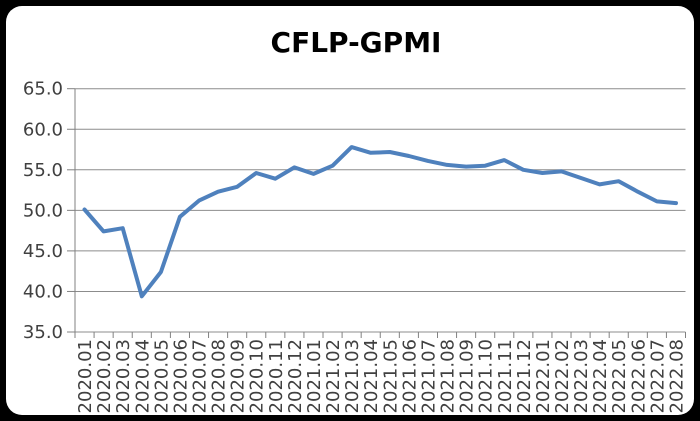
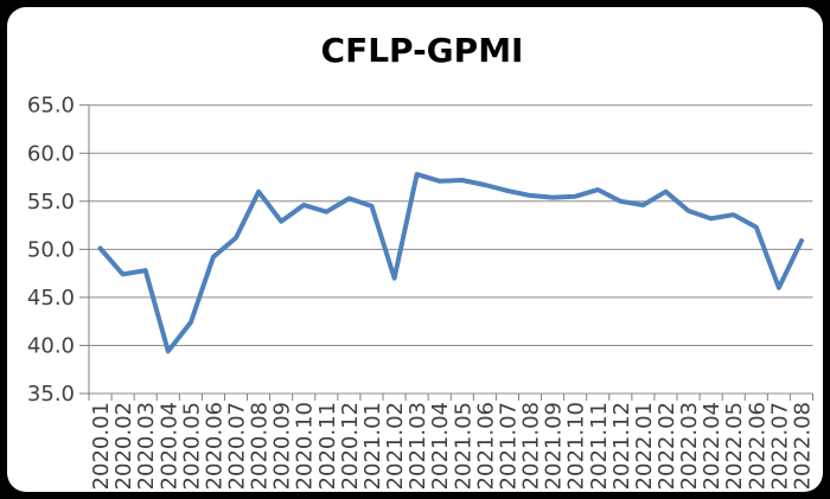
2020.08: 52 -> 56
2021.02: 56 -> 47
2022.02: 55 -> 56
2022.07: 51 -> 46
